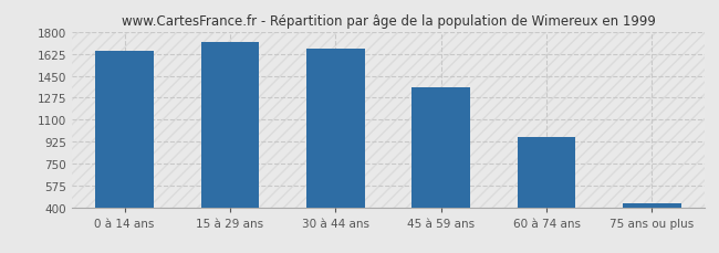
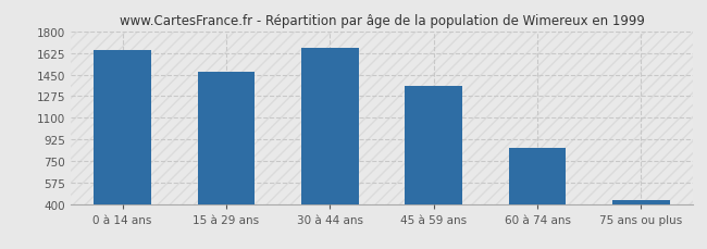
15 à 29 ans: 1720 -> 1470
60 à 74 ans: 960 -> 860
